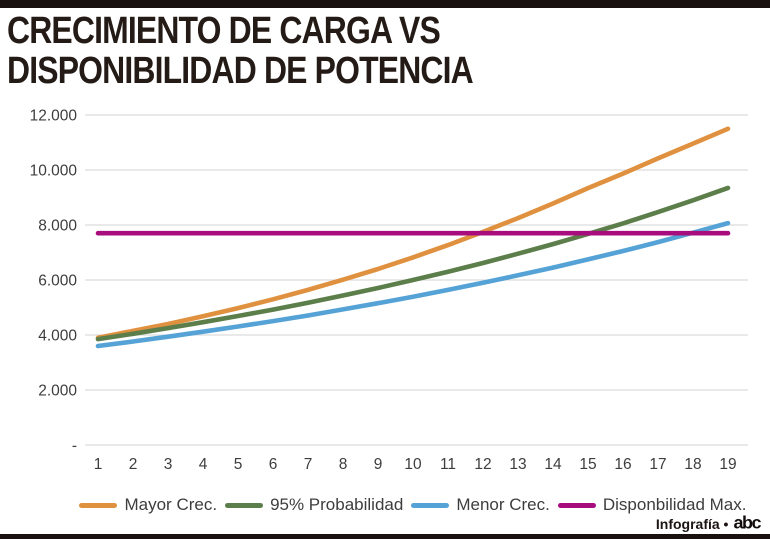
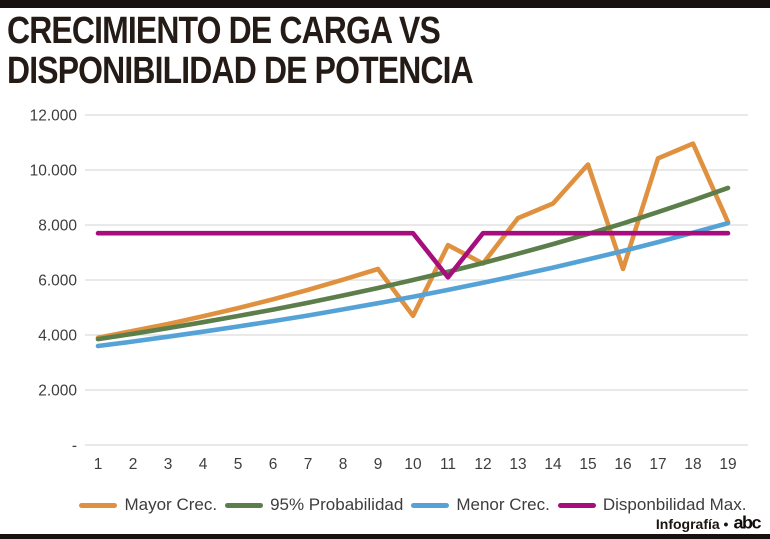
Mayor Crec./10: 6800 -> 4700
Disponbilidad Max./11: 7700 -> 6100
Mayor Crec./12: 7800 -> 6600
Mayor Crec./15: 9300 -> 10200
Mayor Crec./16: 9900 -> 6400
Mayor Crec./19: 11500 -> 8100
